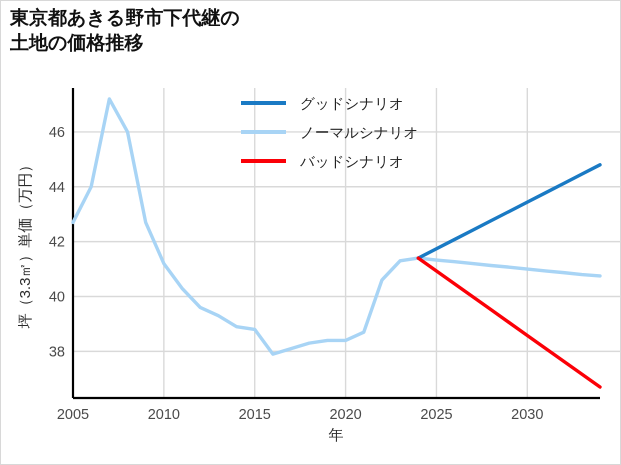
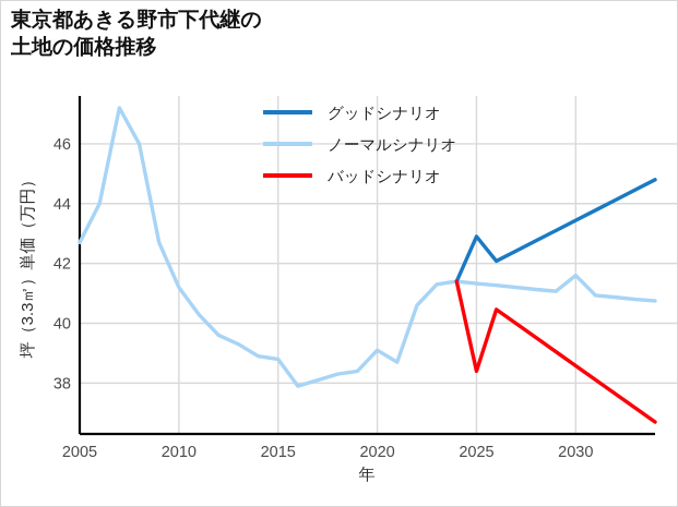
ノーマルシナリオ/2020: 38.4 -> 39.1
グッドシナリオ/2025: 41.7 -> 42.9
バッドシナリオ/2025: 40.9 -> 38.4
ノーマルシナリオ/2030: 41.0 -> 41.6
